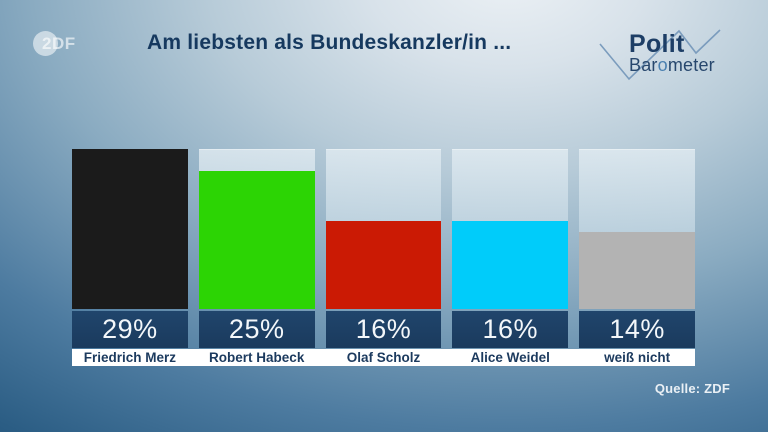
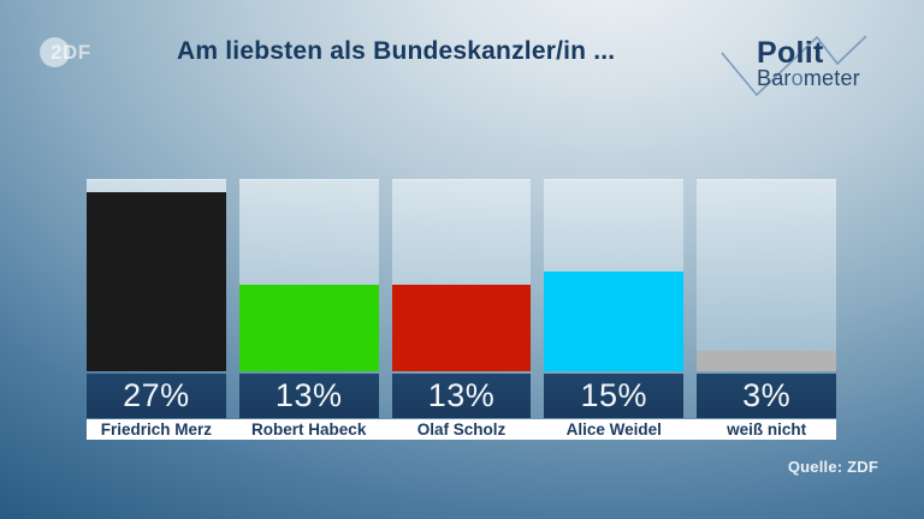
Friedrich Merz: 29% -> 27%
Robert Habeck: 25% -> 13%
Olaf Scholz: 16% -> 13%
Alice Weidel: 16% -> 15%
weiß nicht: 14% -> 3%
